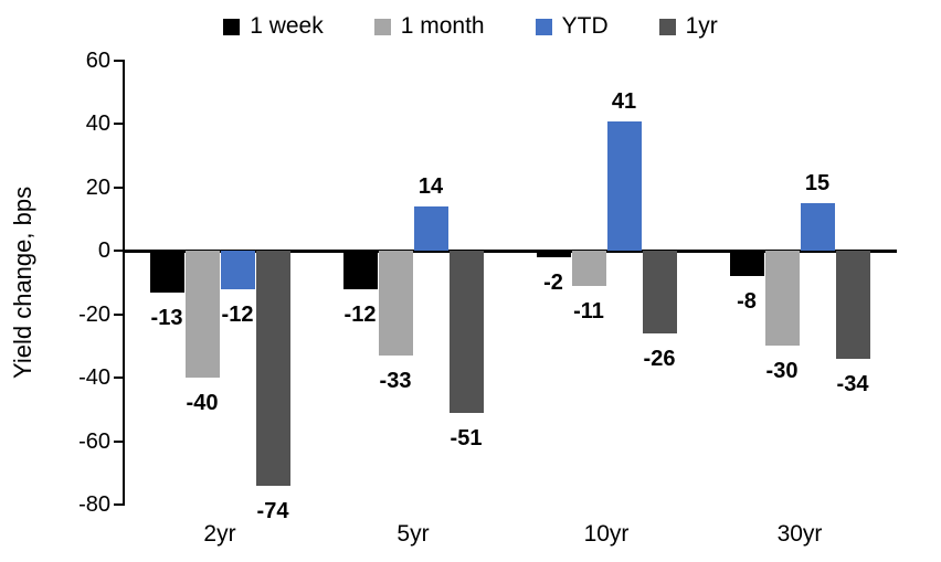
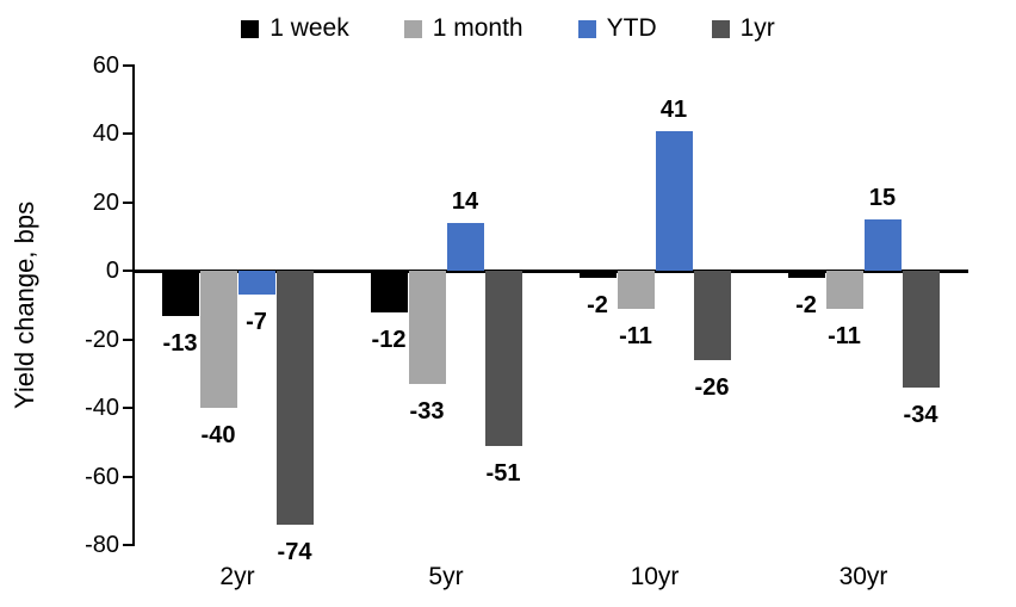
YTD/2yr: -12 -> -7
1 week/30yr: -8 -> -2
1 month/30yr: -30 -> -11
